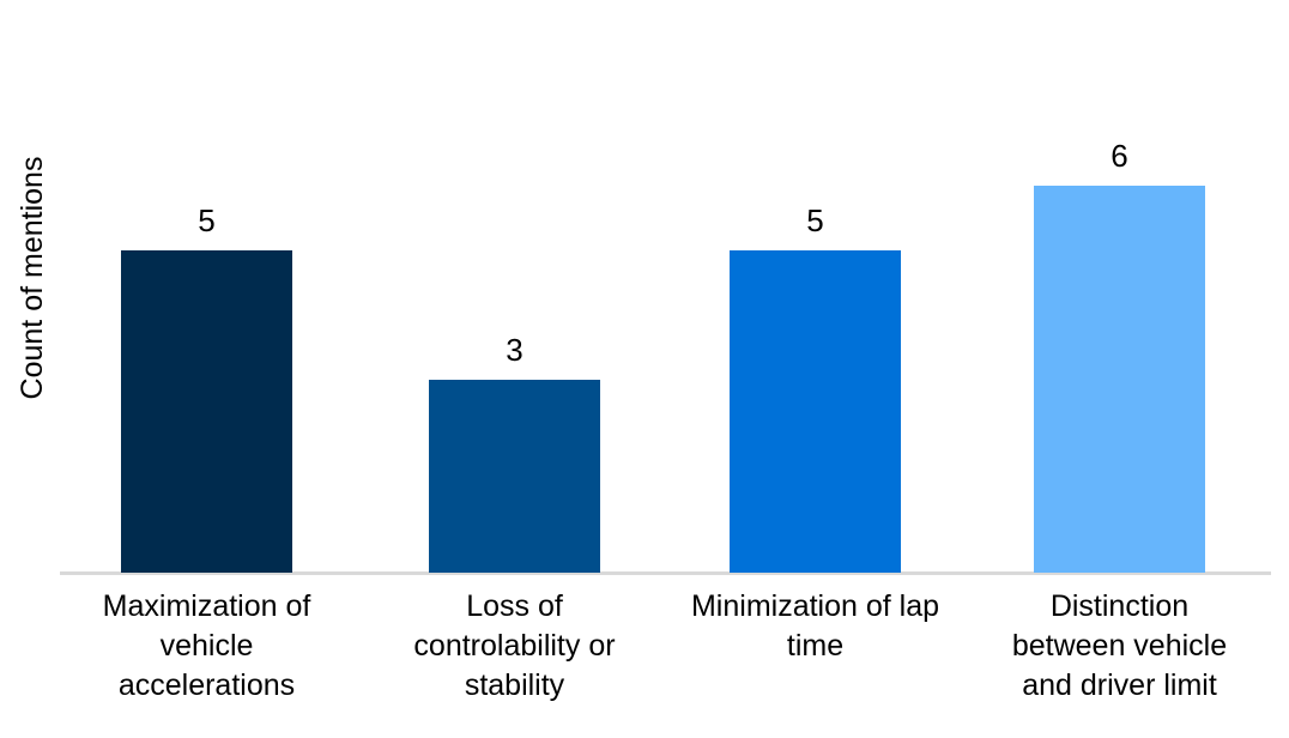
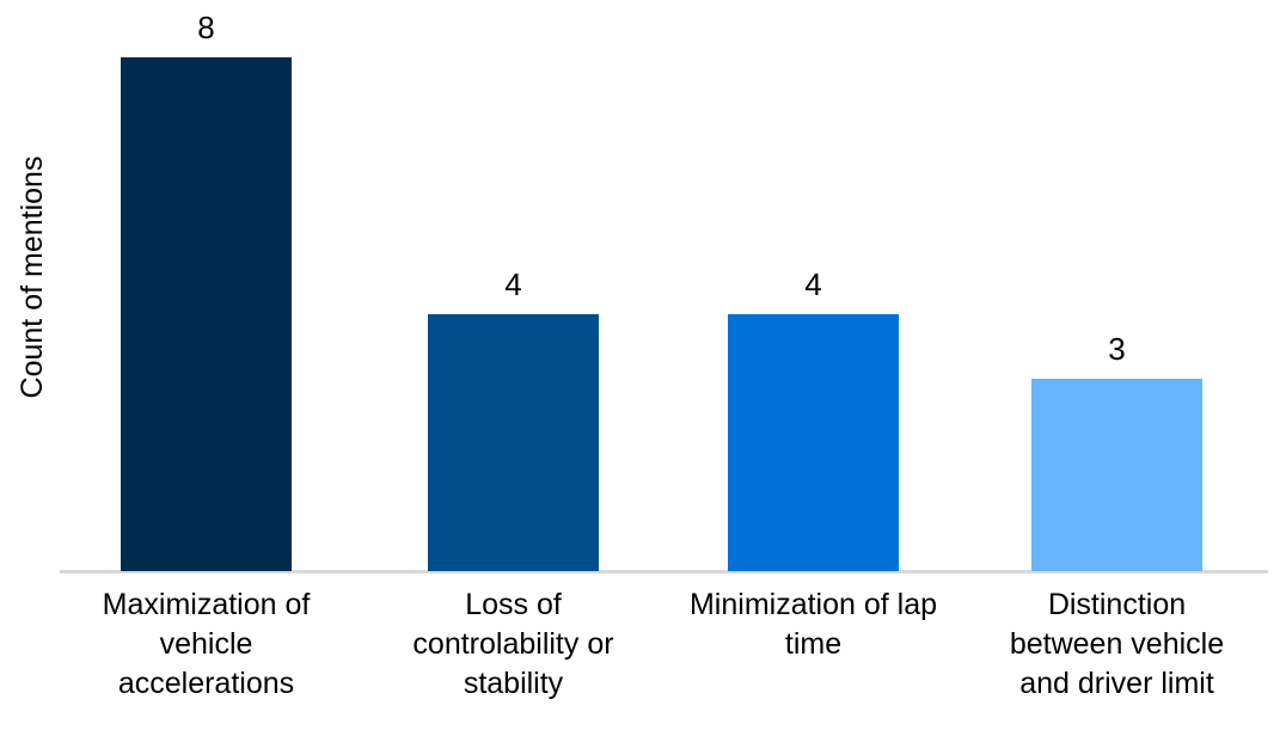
Maximization of vehicle accelerations: 5 -> 8
Loss of controlability or stability: 3 -> 4
Minimization of lap time: 5 -> 4
Distinction between vehicle and driver limit: 6 -> 3
